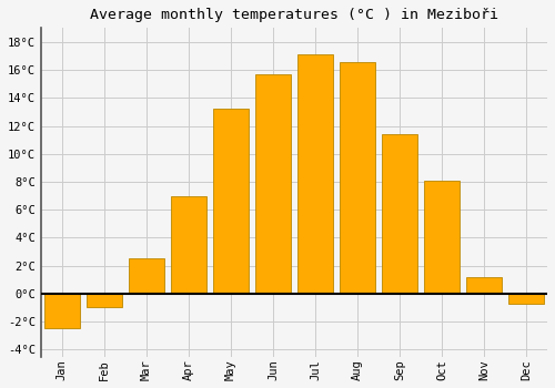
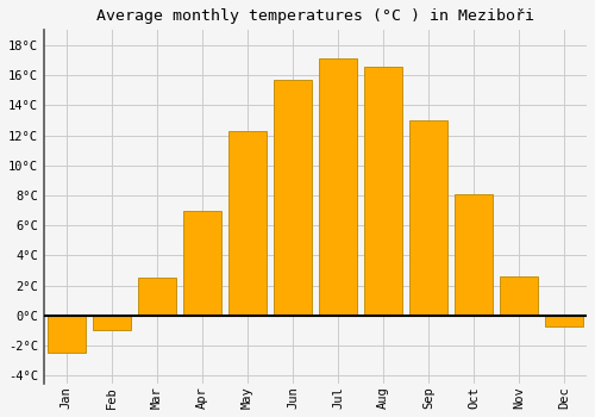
May: 13.2°C -> 12.3°C
Sep: 11.4°C -> 13.0°C
Nov: 1.2°C -> 2.6°C
